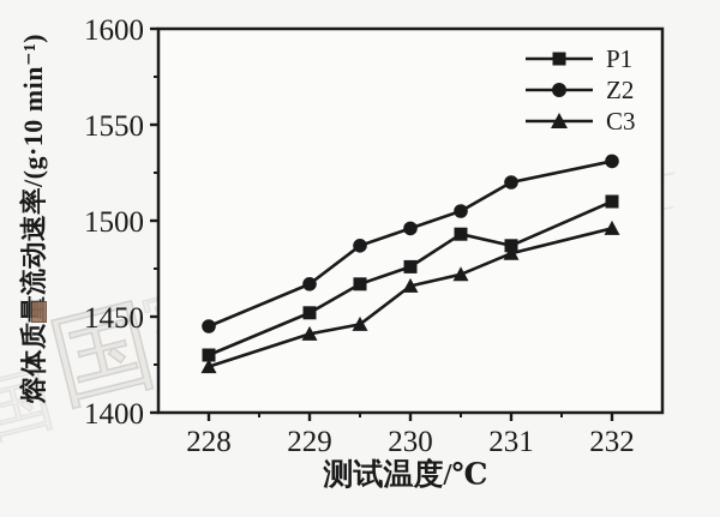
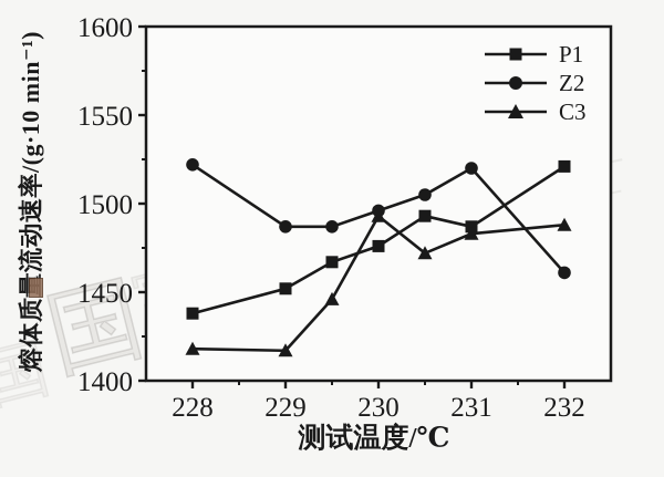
P1/228: 1430 -> 1438
Z2/228: 1445 -> 1522
C3/228: 1424 -> 1418
Z2/229: 1467 -> 1487
C3/229: 1441 -> 1417
C3/230: 1466 -> 1493
P1/232: 1510 -> 1521
Z2/232: 1531 -> 1461
C3/232: 1496 -> 1488
